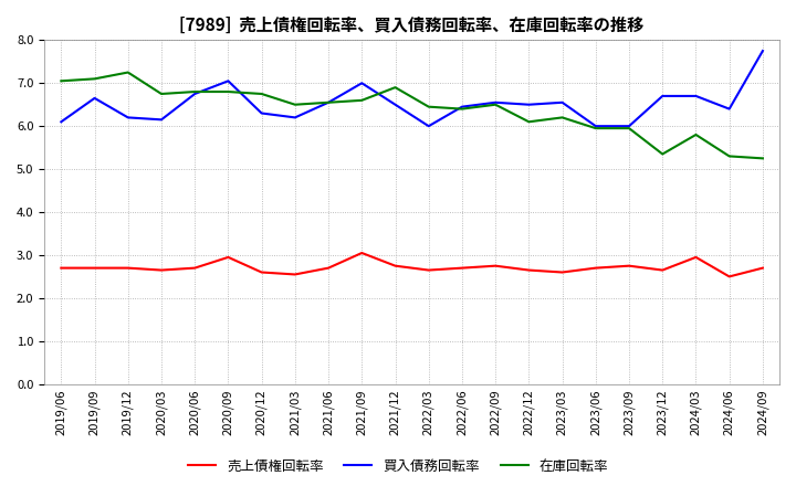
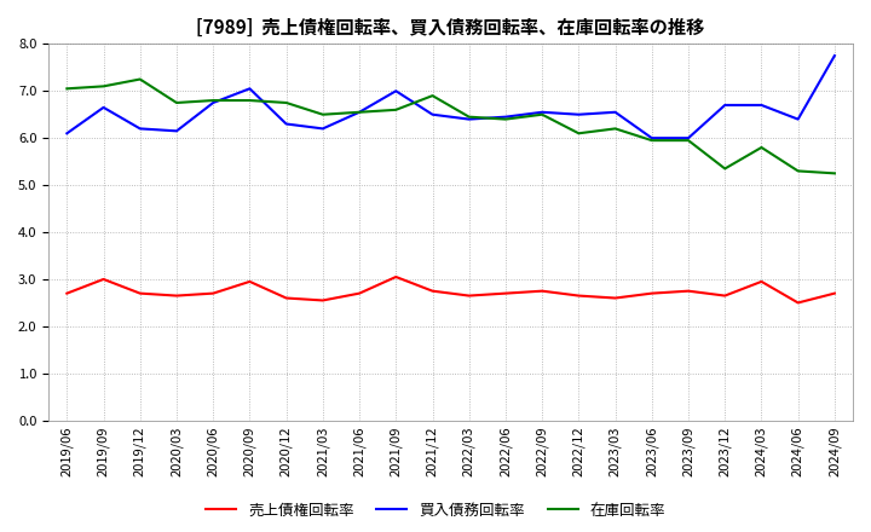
売上債権回転率/2019/09: 2.70 -> 3.00
買入債務回転率/2022/03: 6.00 -> 6.40
